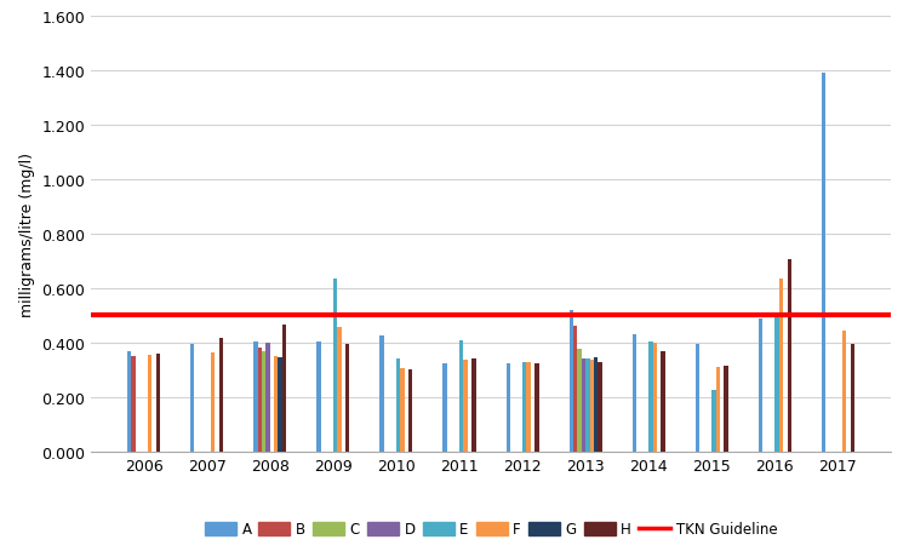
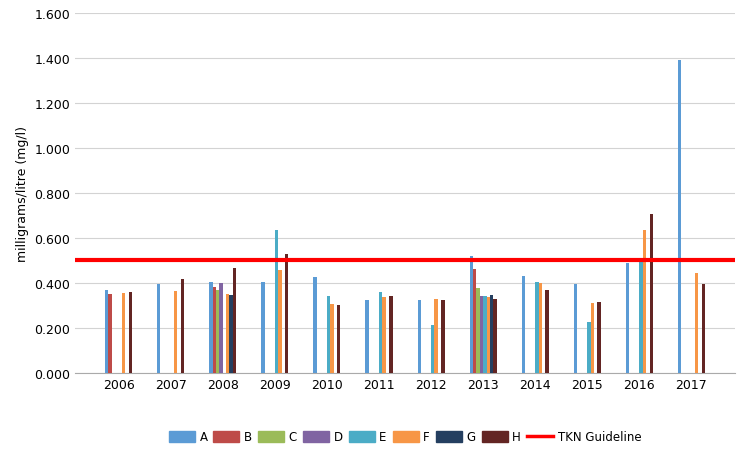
H/2009: 0.395 -> 0.530
E/2011: 0.410 -> 0.360
E/2012: 0.330 -> 0.215
